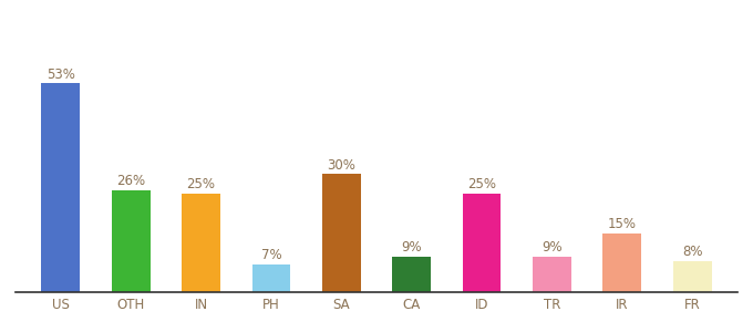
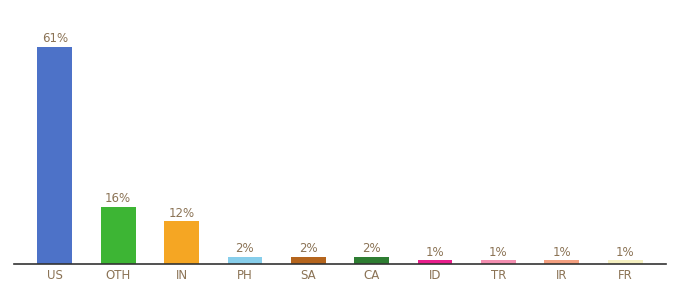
US: 53% -> 61%
OTH: 26% -> 16%
IN: 25% -> 12%
PH: 7% -> 2%
SA: 30% -> 2%
CA: 9% -> 2%
ID: 25% -> 1%
TR: 9% -> 1%
IR: 15% -> 1%
FR: 8% -> 1%
